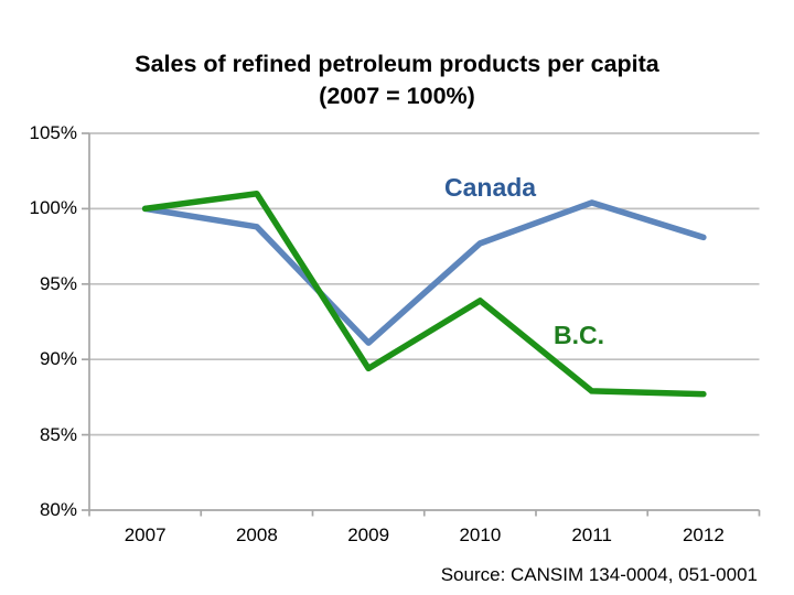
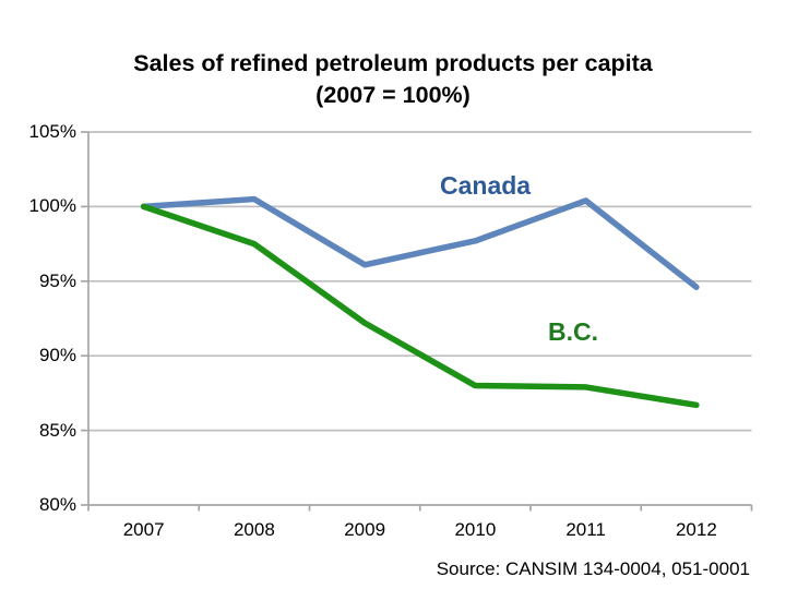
Canada/2008: 98.8% -> 100.5%
B.C./2008: 101.0% -> 97.5%
Canada/2009: 91.1% -> 96.1%
B.C./2009: 89.4% -> 92.2%
B.C./2010: 93.9% -> 88.0%
Canada/2012: 98.1% -> 94.6%
B.C./2012: 87.7% -> 86.7%
